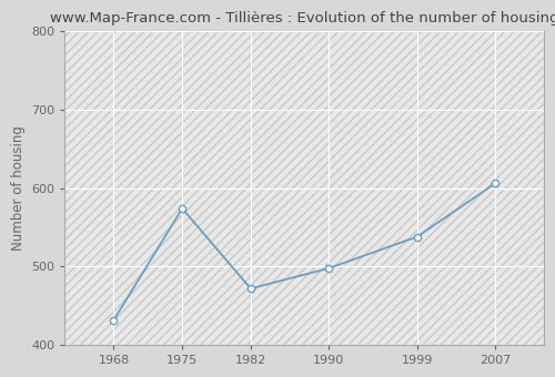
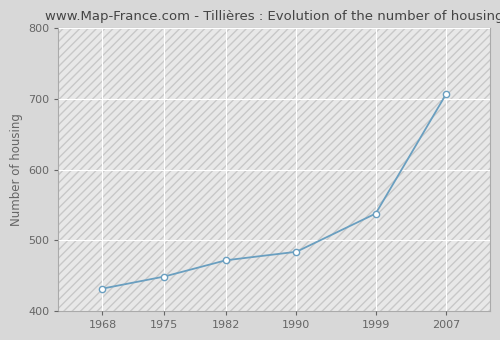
1975: 574 -> 449
1990: 498 -> 484
2007: 606 -> 707
